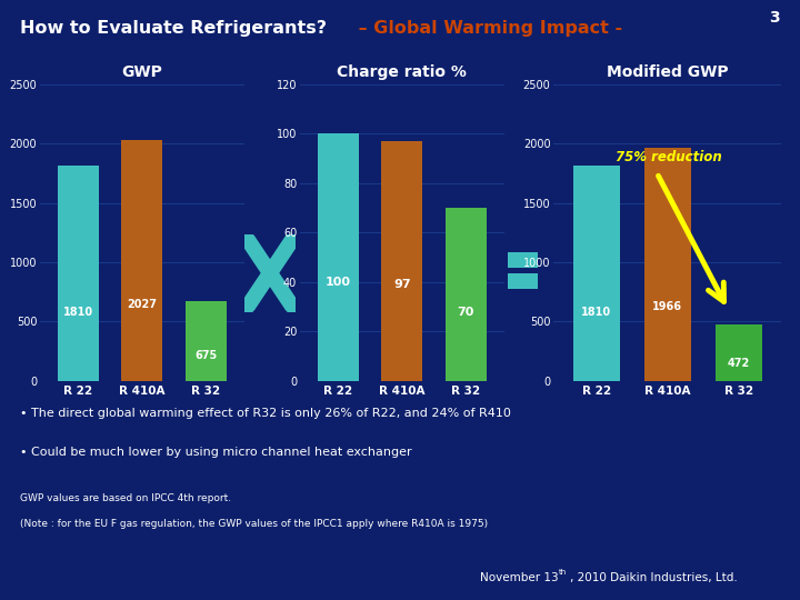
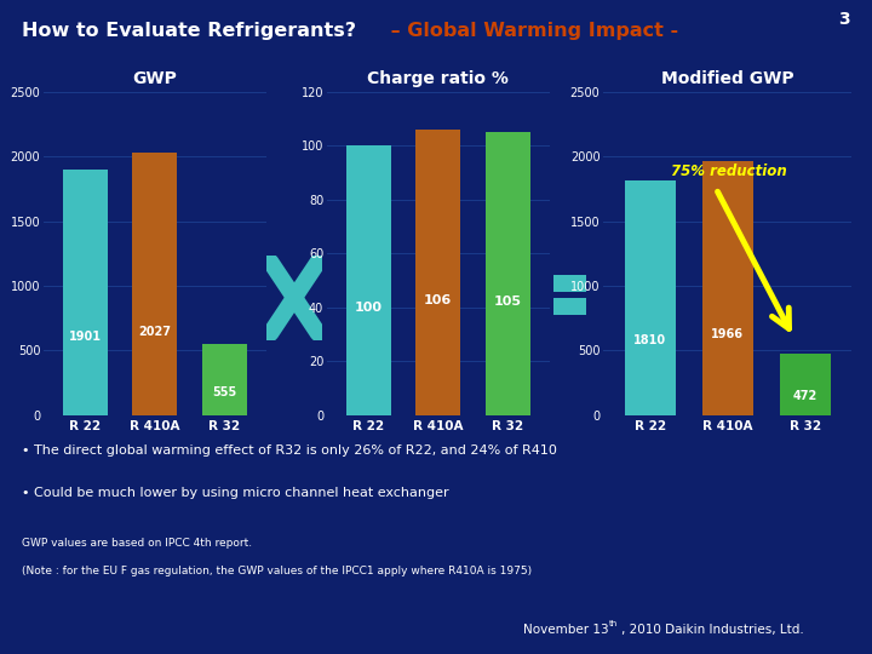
GWP/R 22: 1810 -> 1901
GWP/R 32: 675 -> 555
Charge ratio %/R 410A: 97 -> 106
Charge ratio %/R 32: 70 -> 105
